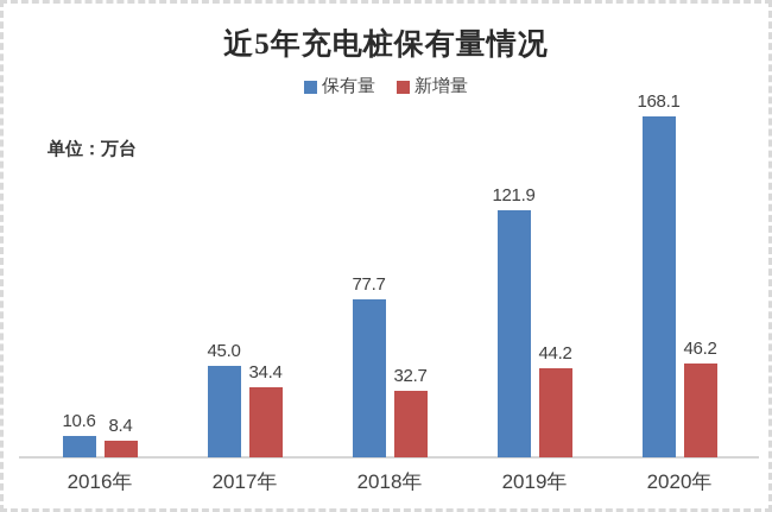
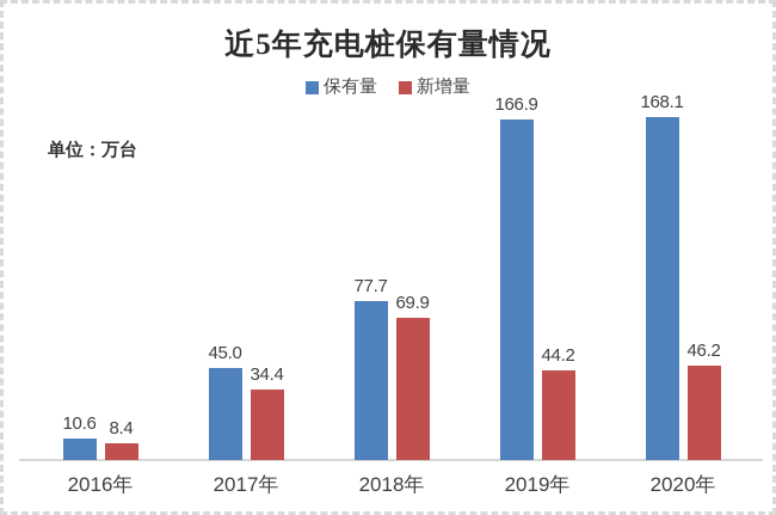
新增量/2018年: 32.7 -> 69.9
保有量/2019年: 121.9 -> 166.9
